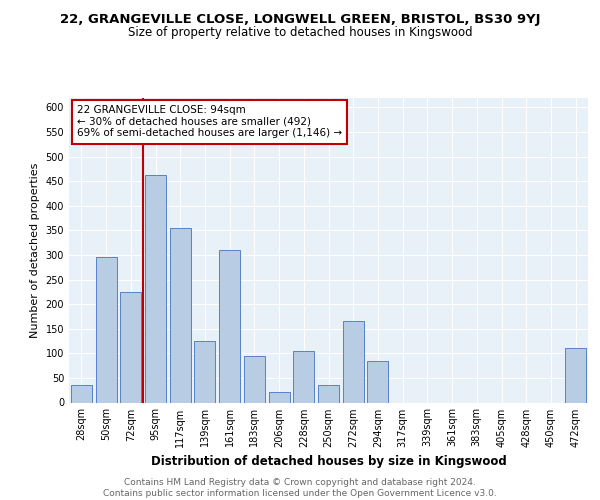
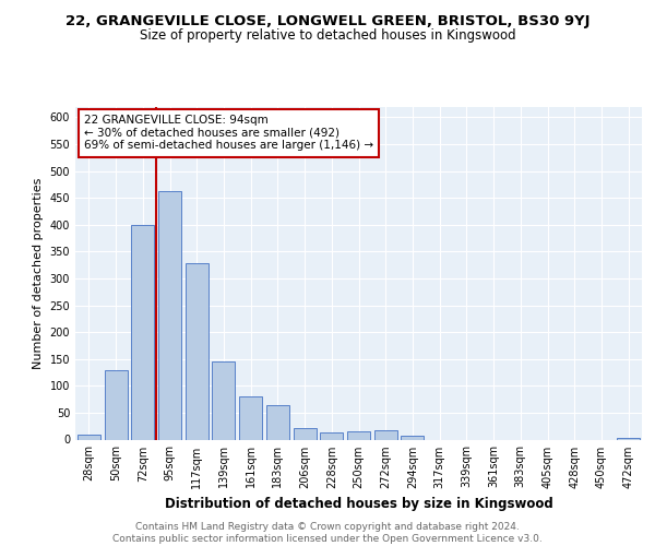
28sqm: 35 -> 10
50sqm: 295 -> 130
72sqm: 225 -> 400
117sqm: 355 -> 328
139sqm: 125 -> 145
161sqm: 310 -> 80
183sqm: 95 -> 65
228sqm: 105 -> 13
250sqm: 35 -> 15
272sqm: 165 -> 17
294sqm: 85 -> 7
472sqm: 110 -> 4
